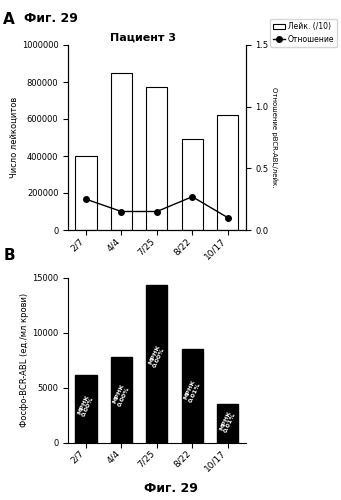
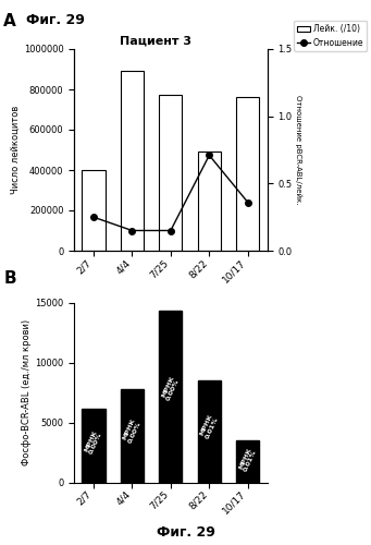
Пациент 3/Лейк. (/10)/4/4: 850000 -> 890000
Пациент 3/Отношение/8/22: 0.27 -> 0.71
Пациент 3/Лейк. (/10)/10/17: 620000 -> 760000
Пациент 3/Отношение/10/17: 0.10 -> 0.36
